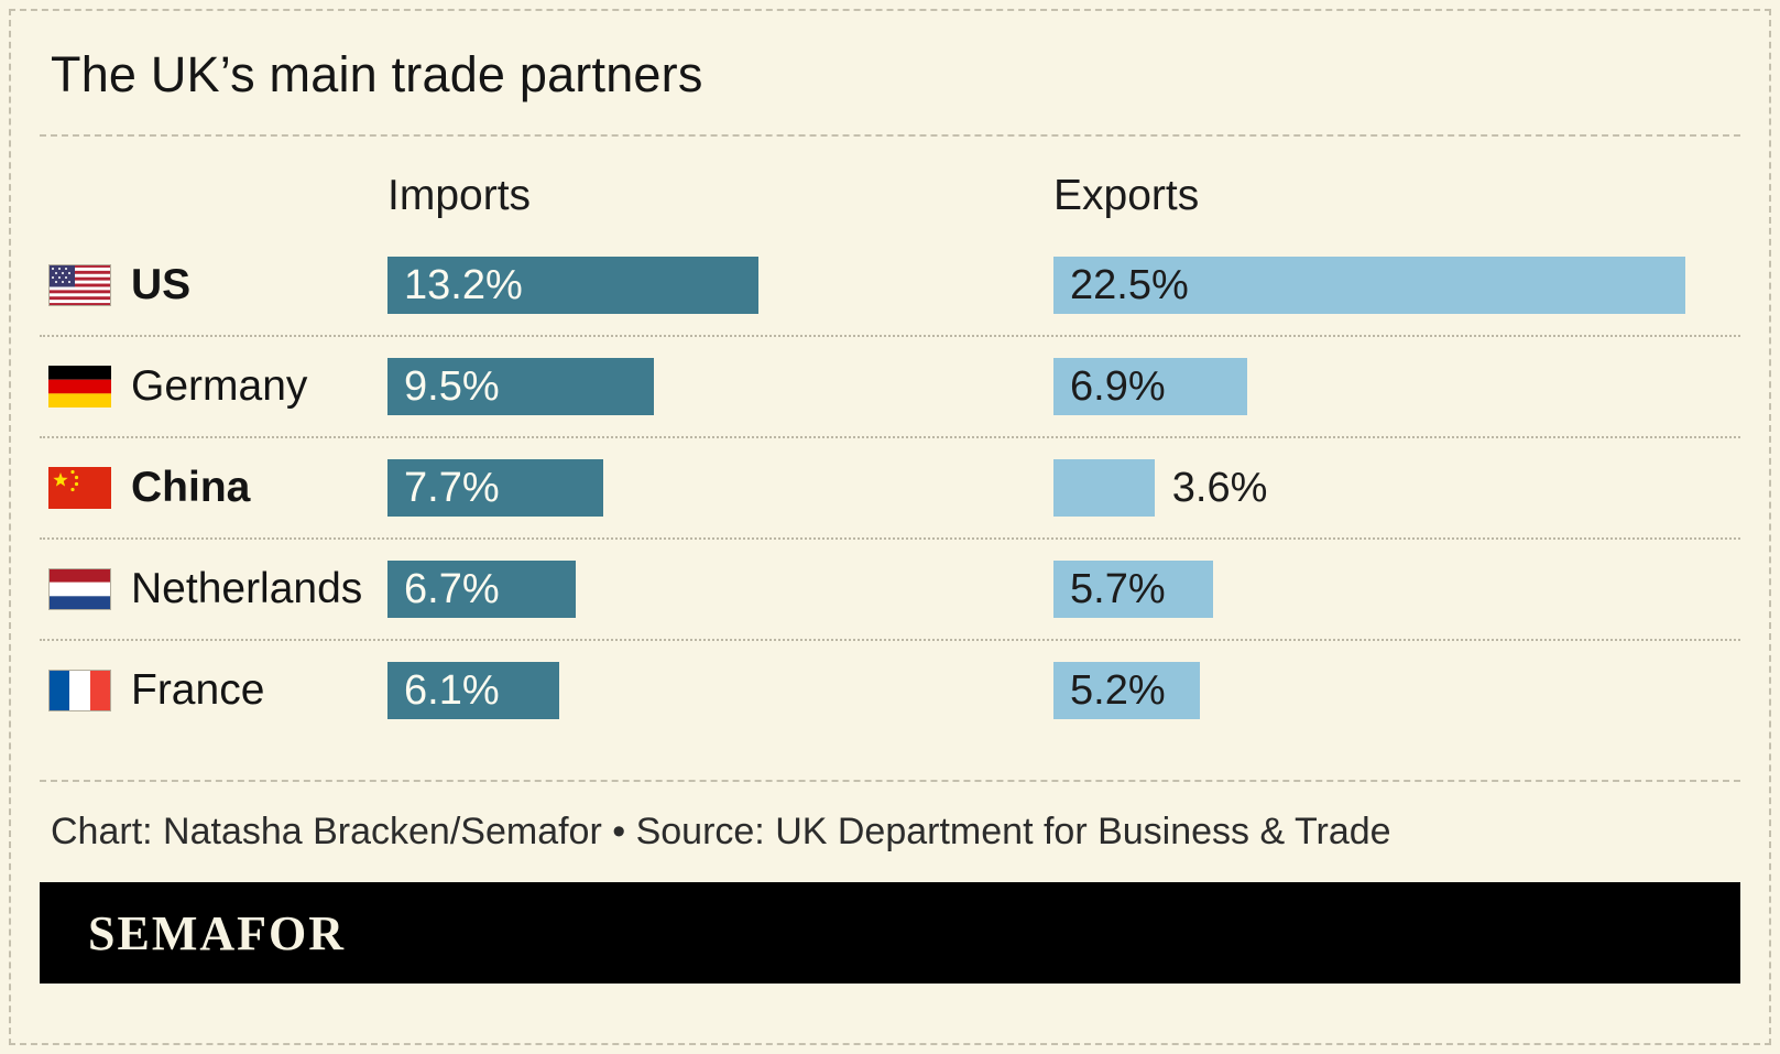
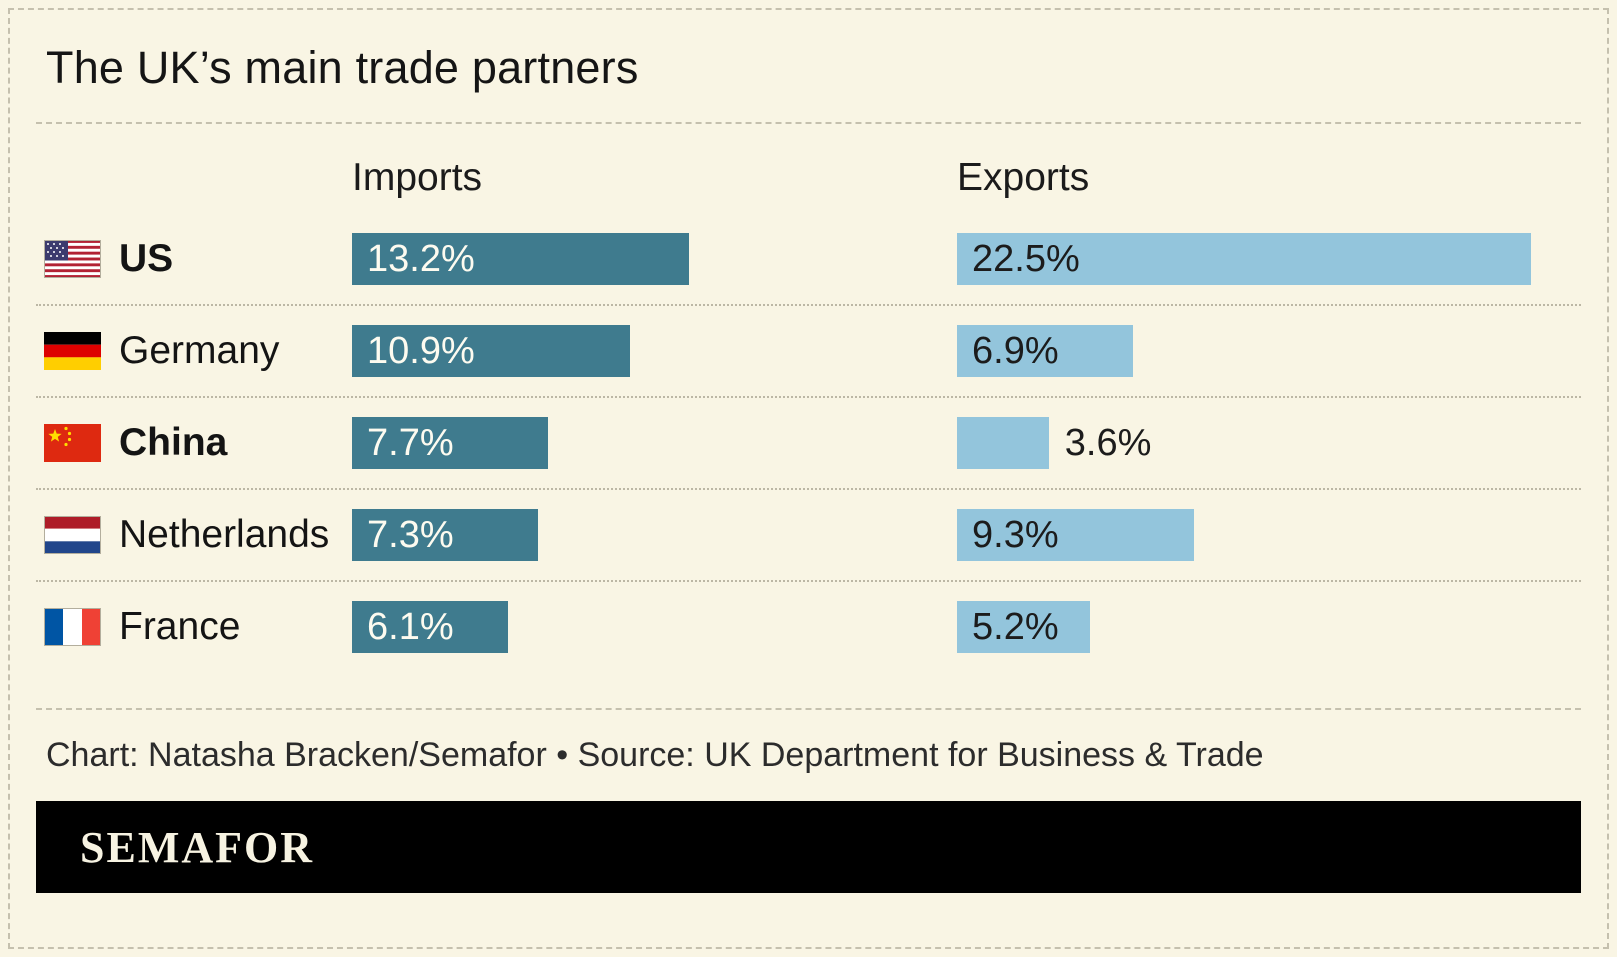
Imports/Germany: 9.5% -> 10.9%
Imports/Netherlands: 6.7% -> 7.3%
Exports/Netherlands: 5.7% -> 9.3%
